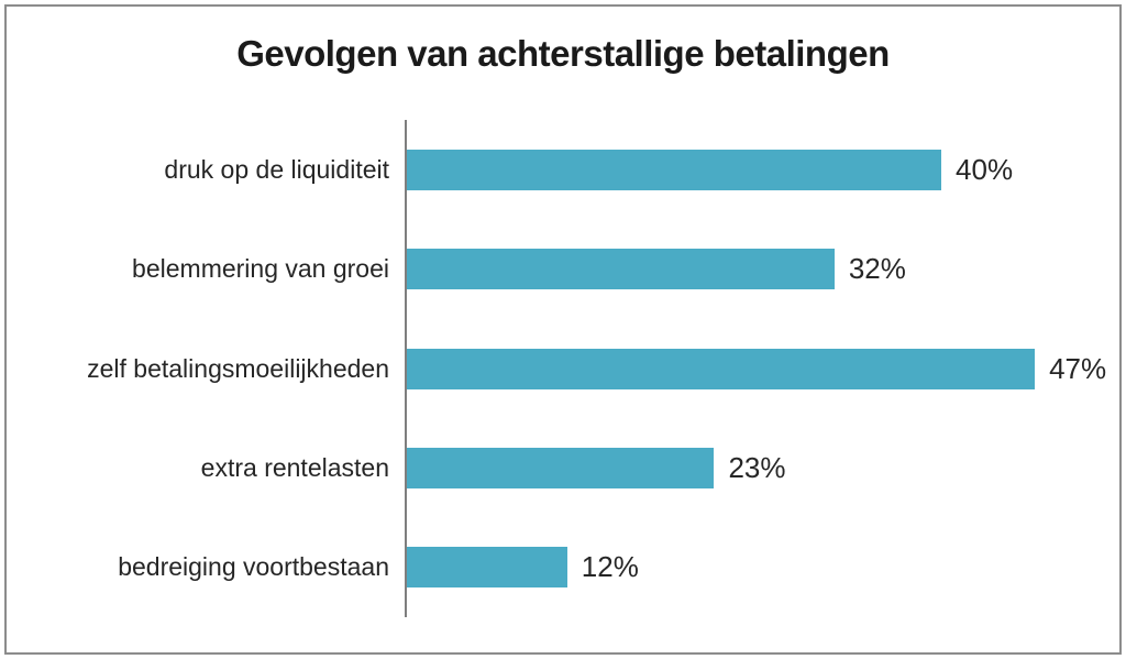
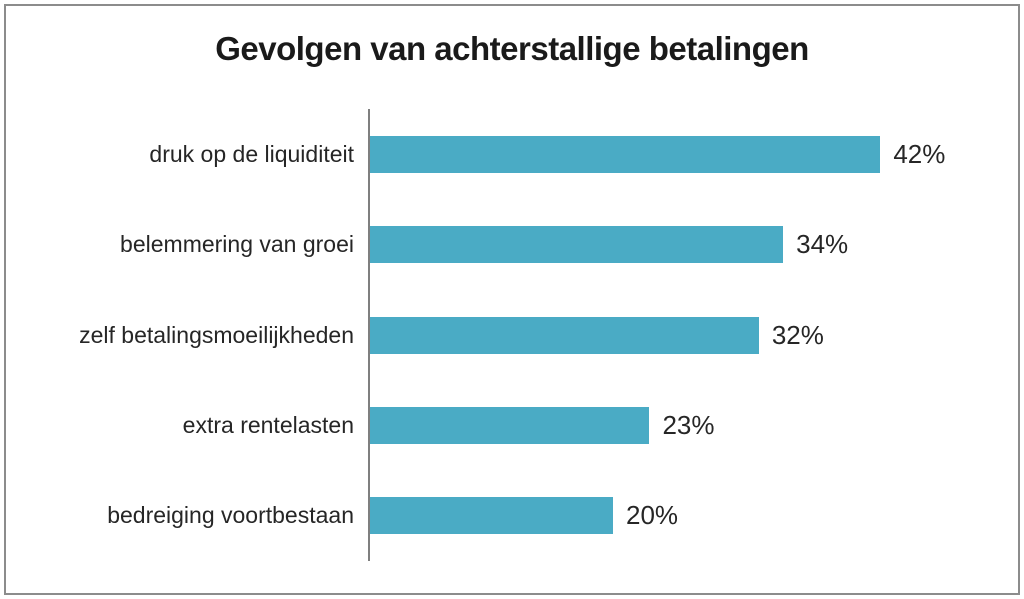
druk op de liquiditeit: 40% -> 42%
belemmering van groei: 32% -> 34%
zelf betalingsmoeilijkheden: 47% -> 32%
bedreiging voortbestaan: 12% -> 20%
